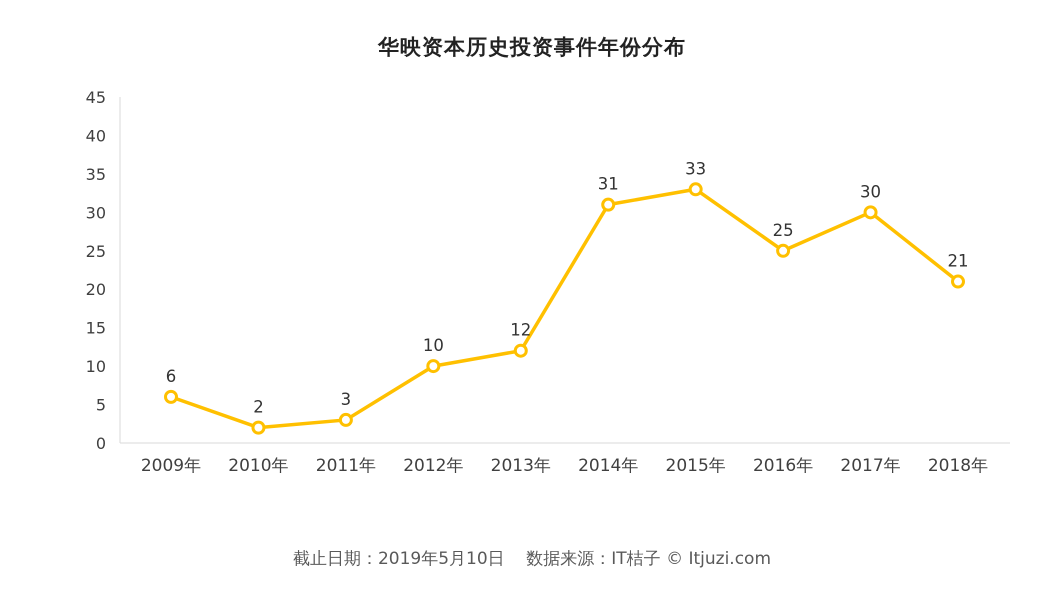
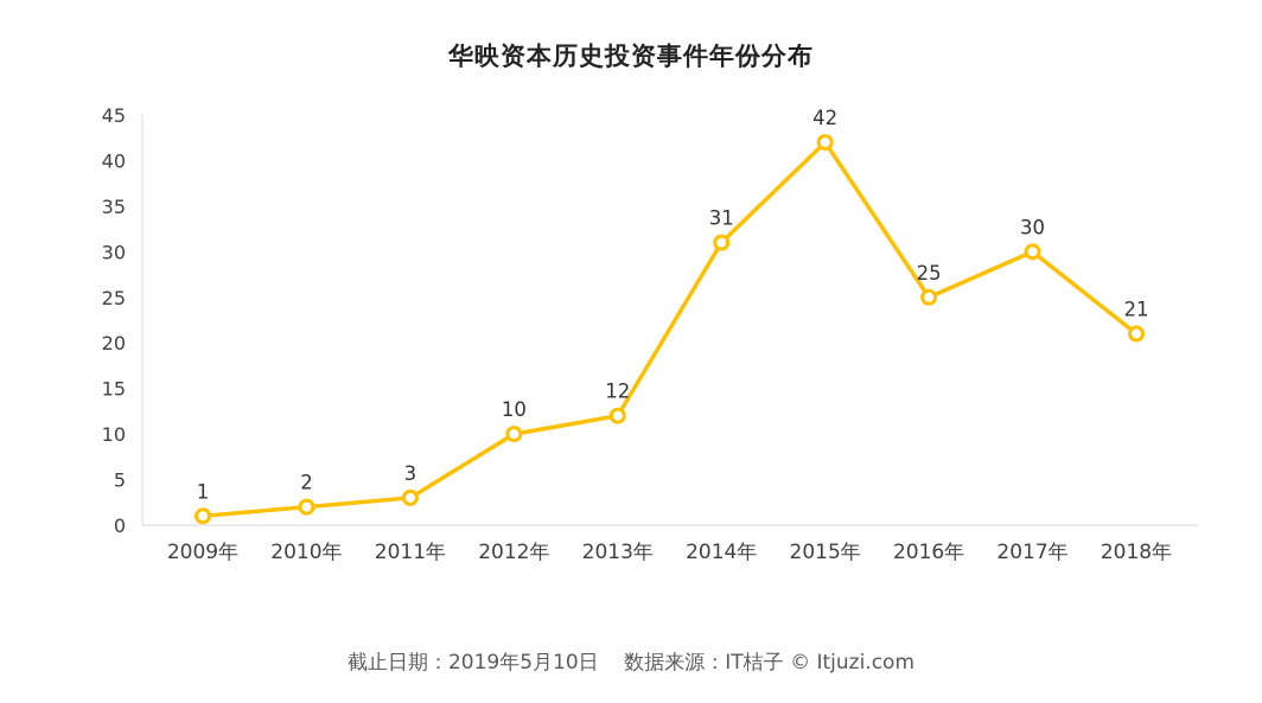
2009年: 6 -> 1
2015年: 33 -> 42
